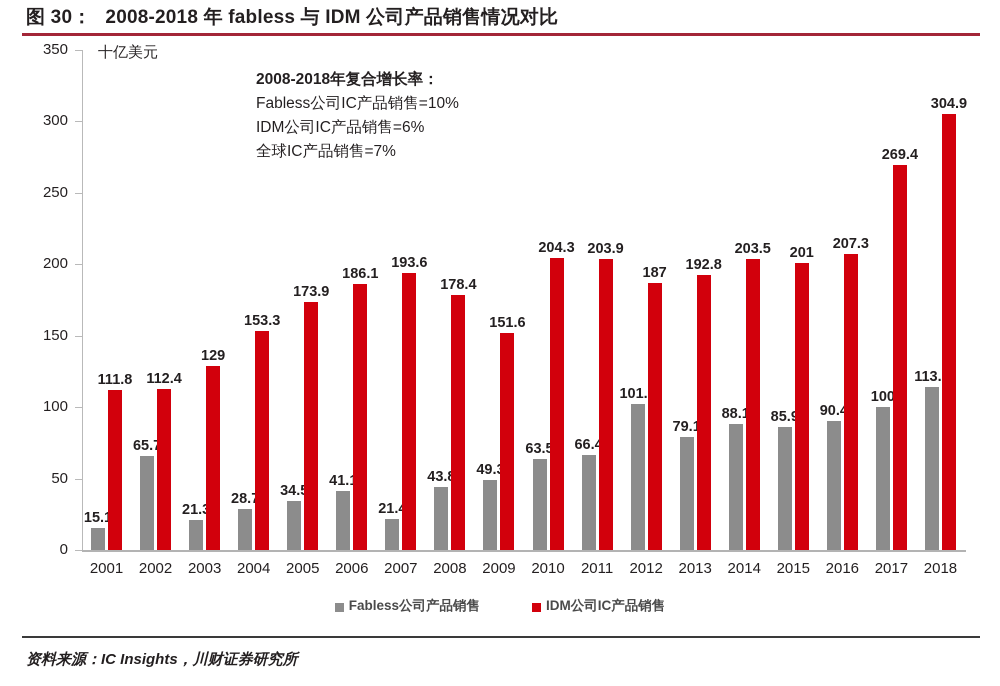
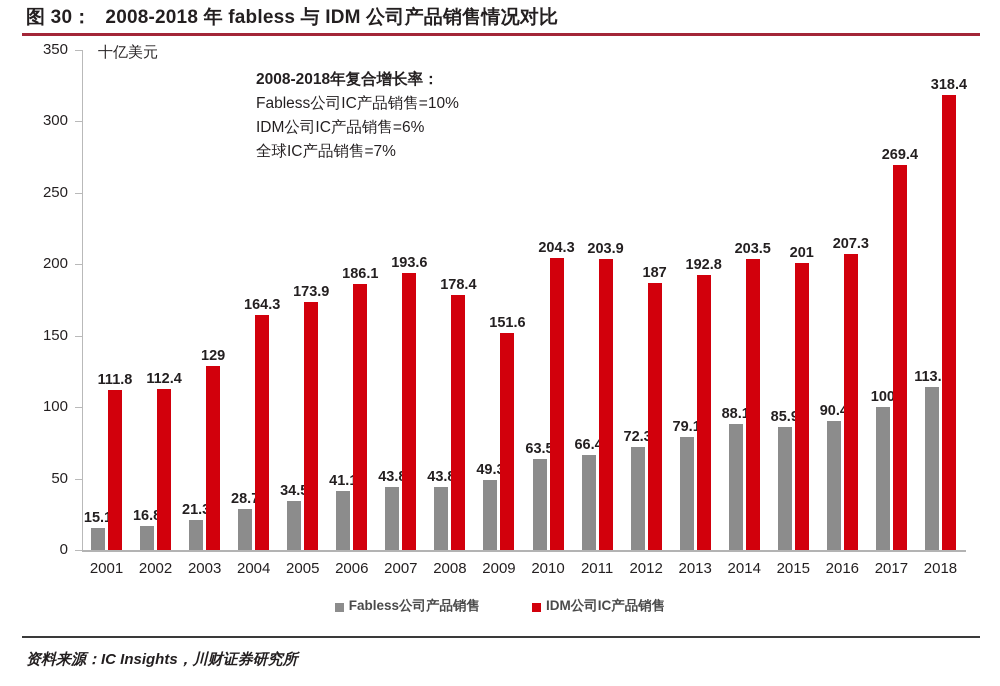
Fabless公司产品销售/2002: 65.7 -> 16.8
IDM公司IC产品销售/2004: 153.3 -> 164.3
Fabless公司产品销售/2007: 21.4 -> 43.8
Fabless公司产品销售/2012: 101.9 -> 72.3
IDM公司IC产品销售/2018: 304.9 -> 318.4
